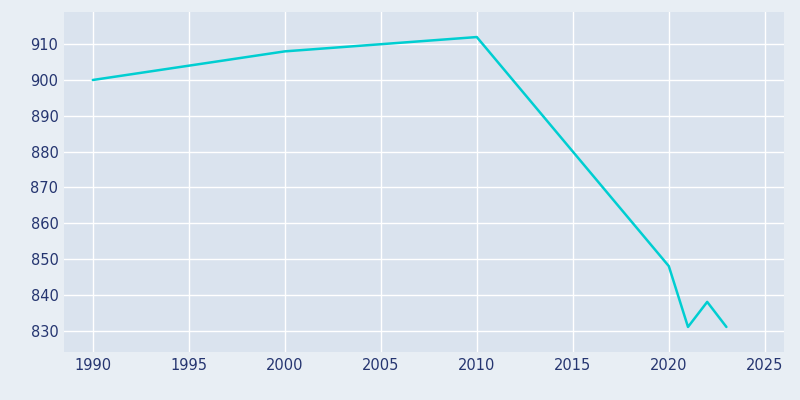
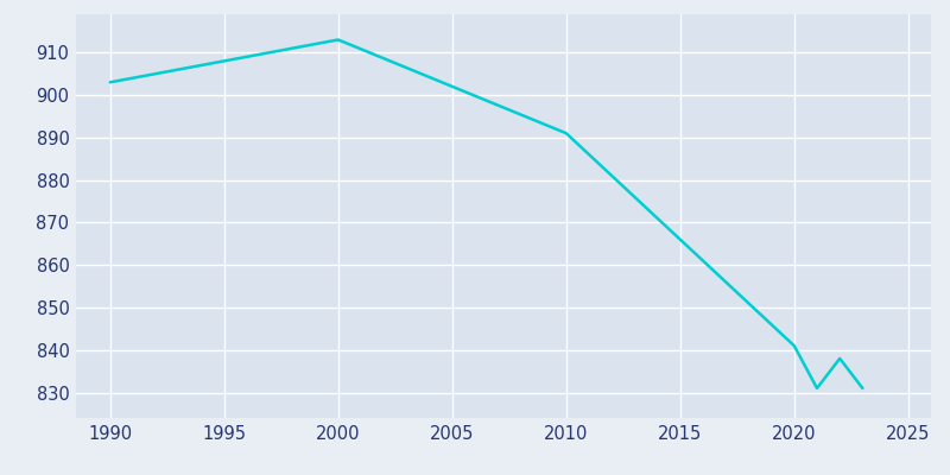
1990: 900 -> 903
2000: 908 -> 913
2010: 912 -> 891
2020: 848 -> 841
